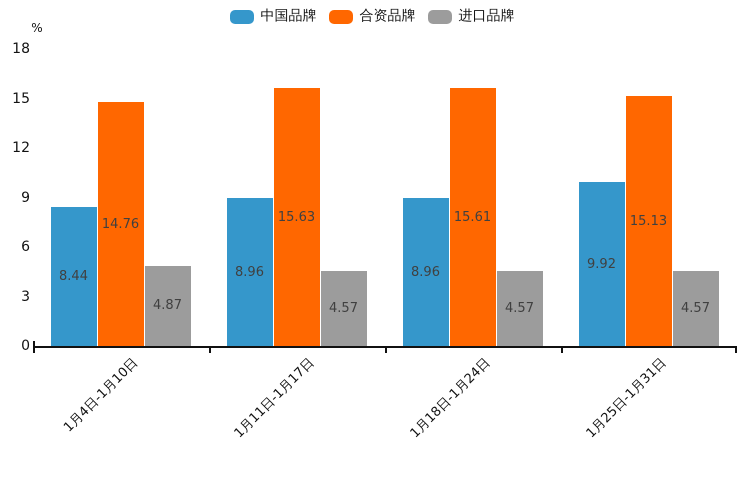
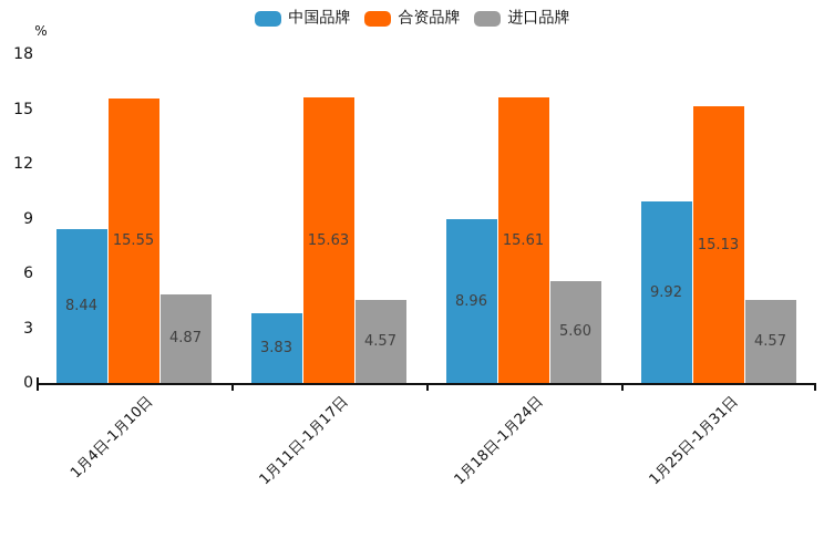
合资品牌/1月4日-1月10日: 14.76 -> 15.55
中国品牌/1月11日-1月17日: 8.96 -> 3.83
进口品牌/1月18日-1月24日: 4.57 -> 5.60
